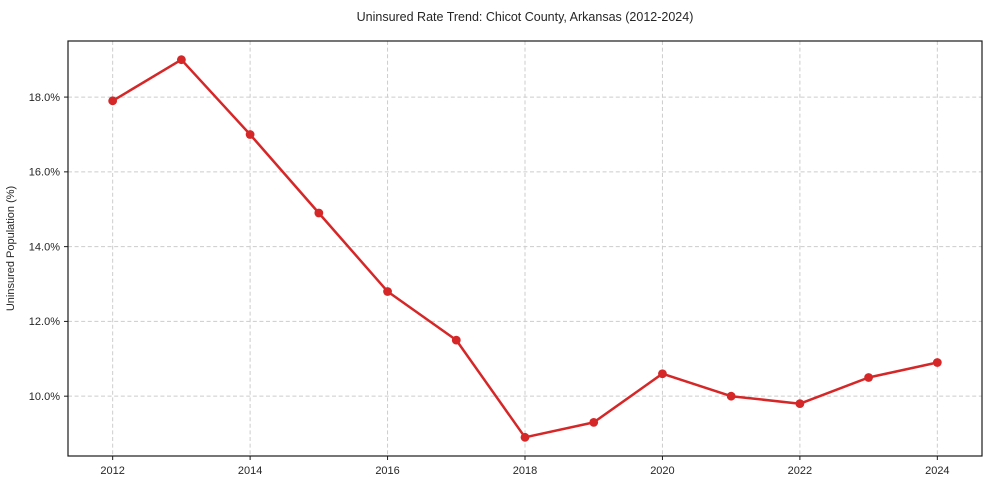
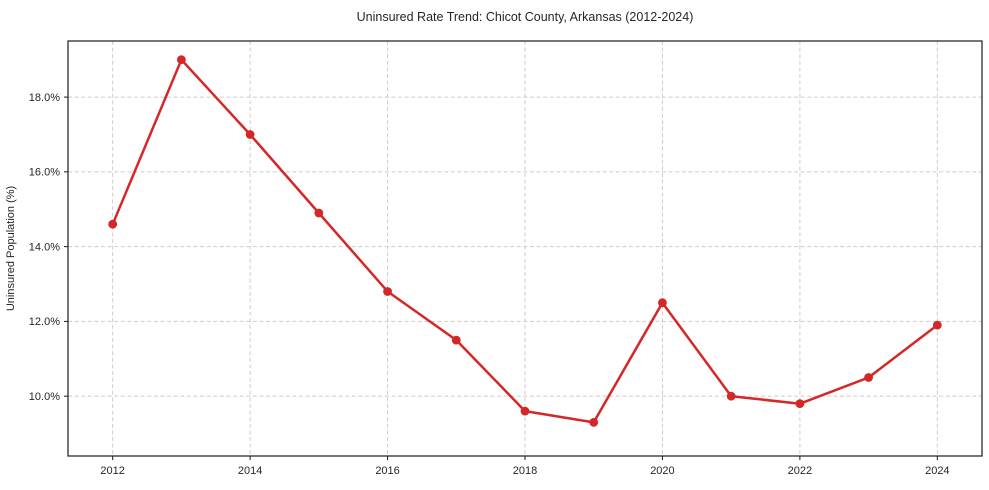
2012: 17.9% -> 14.6%
2018: 8.9% -> 9.6%
2020: 10.6% -> 12.5%
2024: 10.9% -> 11.9%
